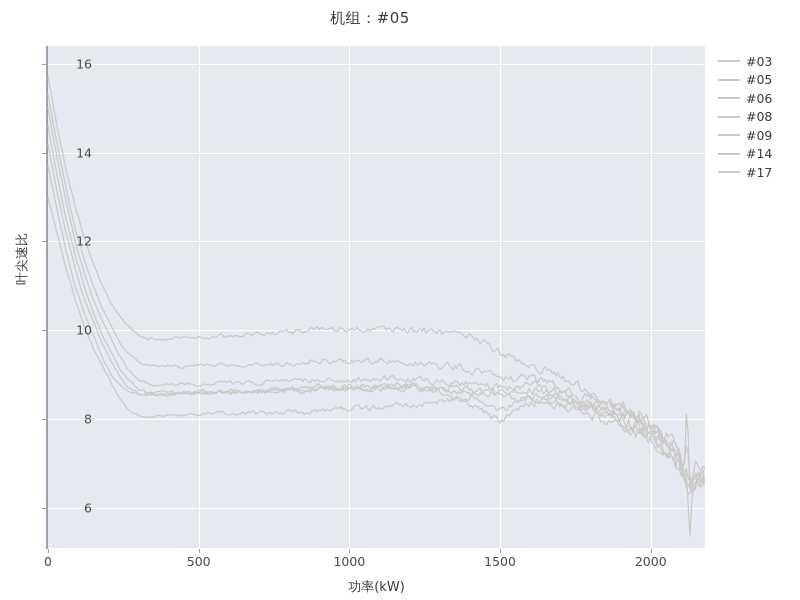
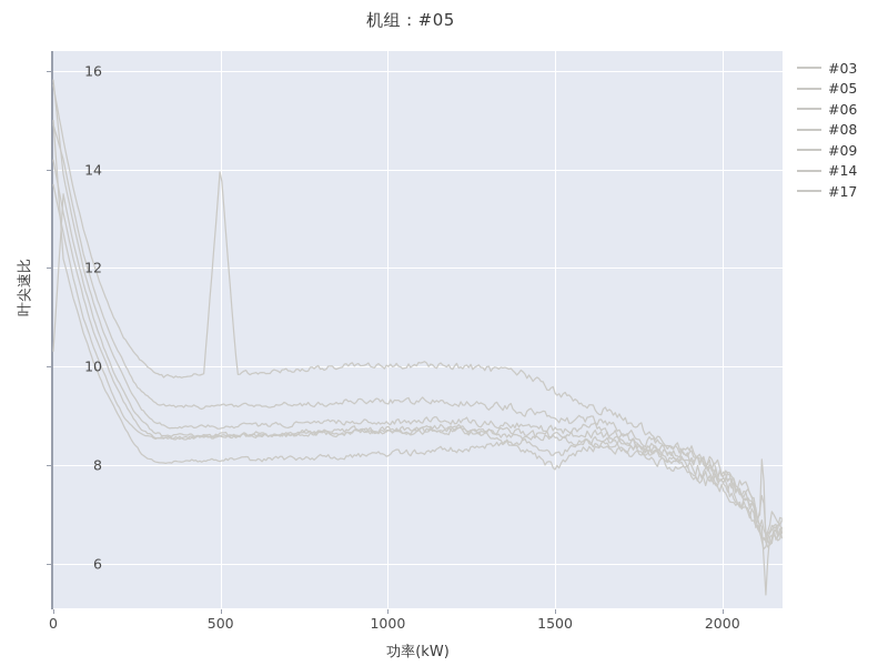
#05/0: 15.3 -> 14.9
#06/0: 15.0 -> 15.8
#08/0: 14.6 -> 10.3
#17/0: 13.0 -> 15.0
#03/500: 9.8 -> 14.1
